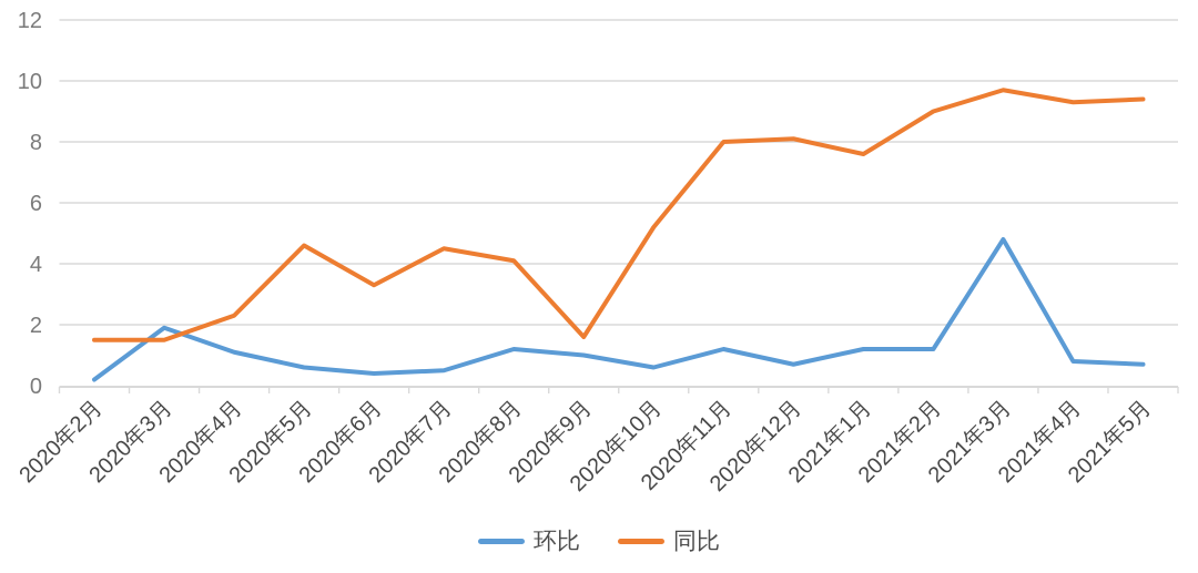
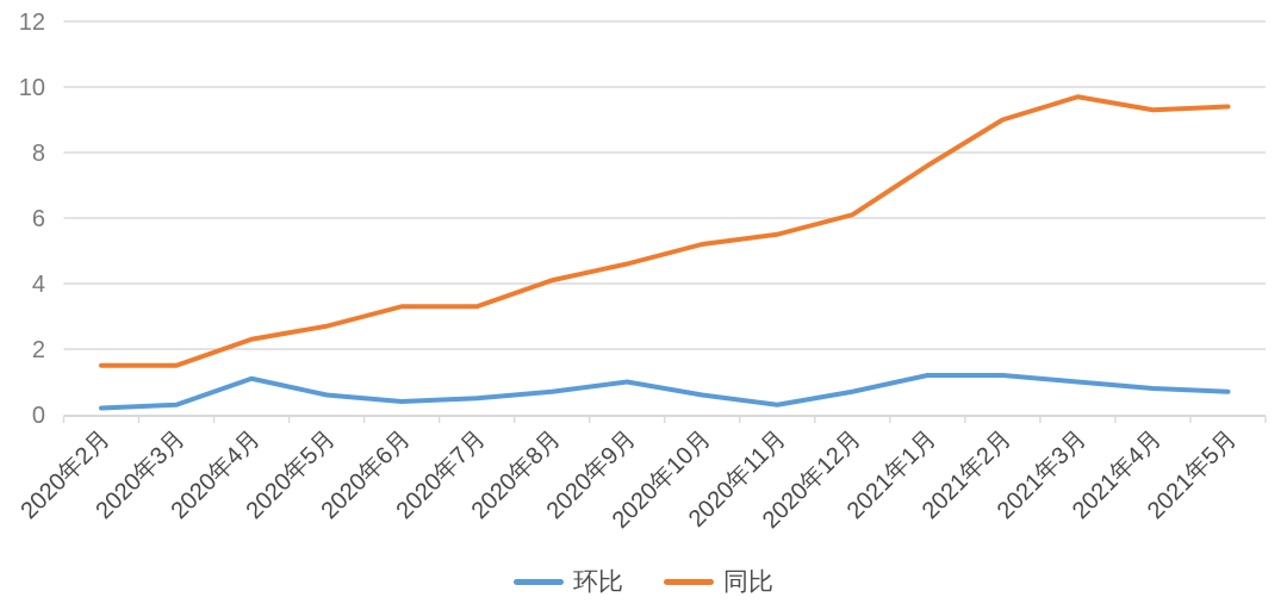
环比/2020年3月: 1.9 -> 0.3
同比/2020年5月: 4.6 -> 2.7
同比/2020年7月: 4.5 -> 3.3
环比/2020年8月: 1.2 -> 0.7
同比/2020年9月: 1.6 -> 4.6
环比/2020年11月: 1.2 -> 0.3
同比/2020年11月: 8.0 -> 5.5
同比/2020年12月: 8.1 -> 6.1
环比/2021年3月: 4.8 -> 1.0
